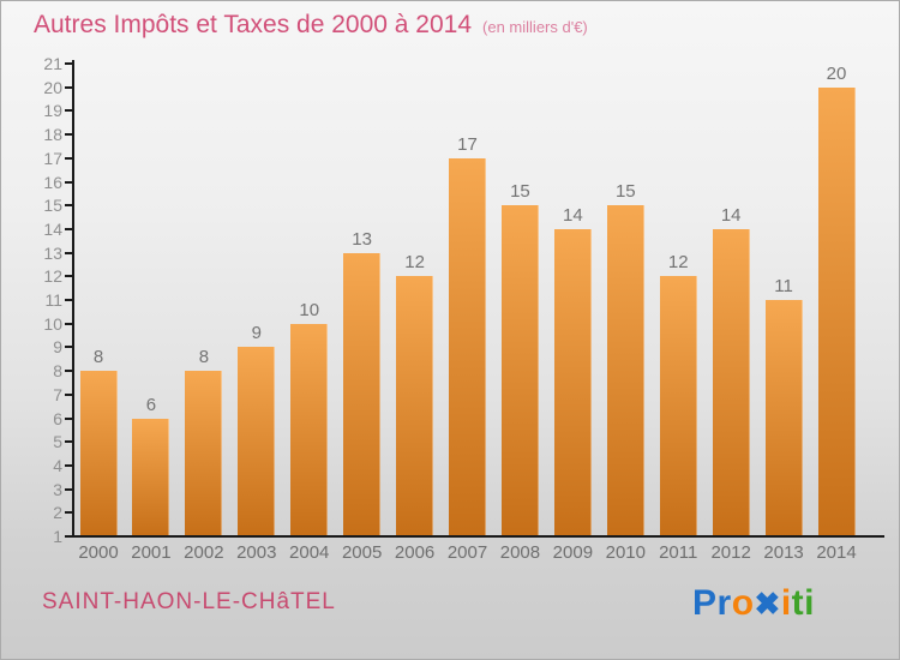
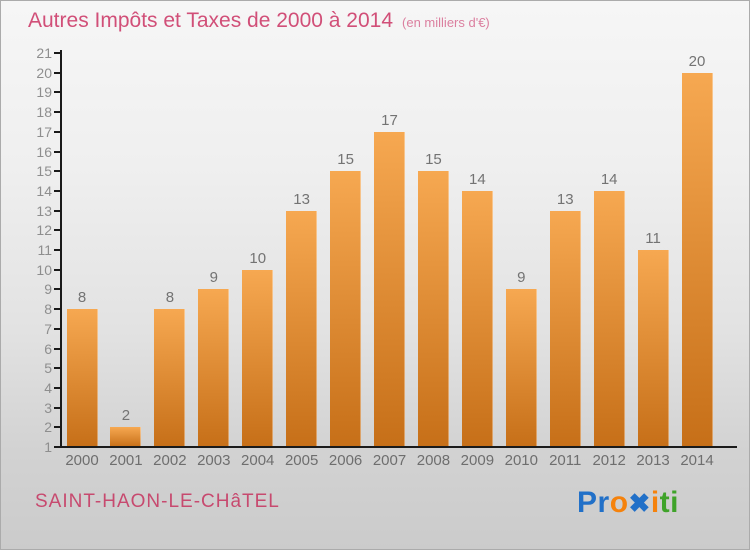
2001: 6 -> 2
2006: 12 -> 15
2010: 15 -> 9
2011: 12 -> 13
